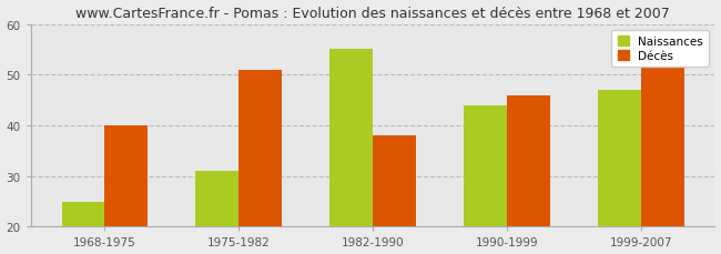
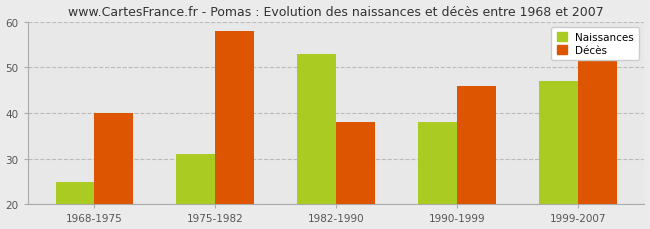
Décès/1975-1982: 51 -> 58
Naissances/1982-1990: 55 -> 53
Naissances/1990-1999: 44 -> 38
